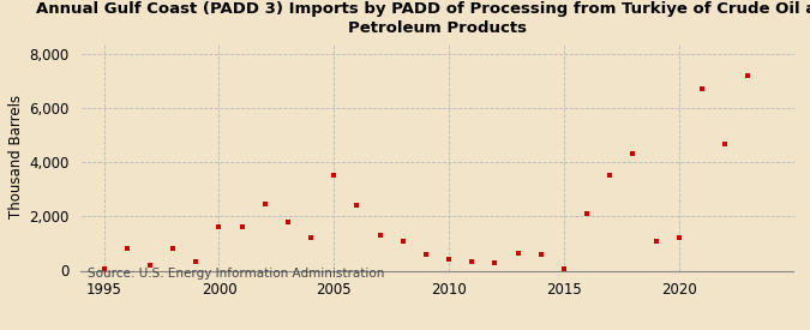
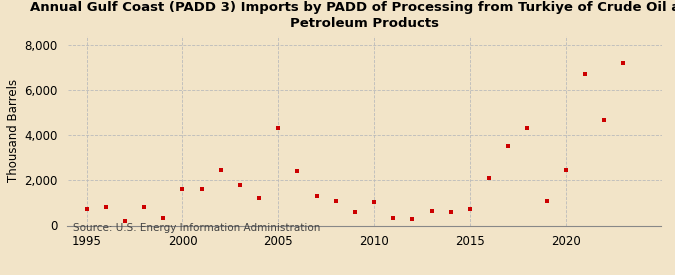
1995: 50 -> 750
2005: 3,500 -> 4,300
2010: 400 -> 1,050
2015: 80 -> 750
2020: 1,200 -> 2,450
